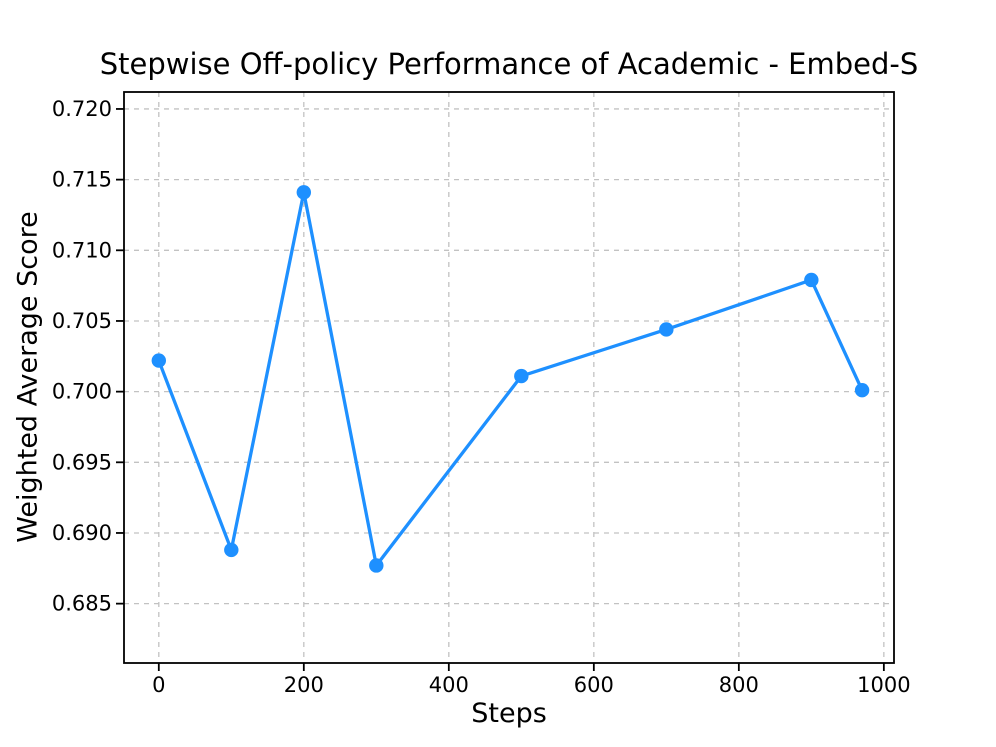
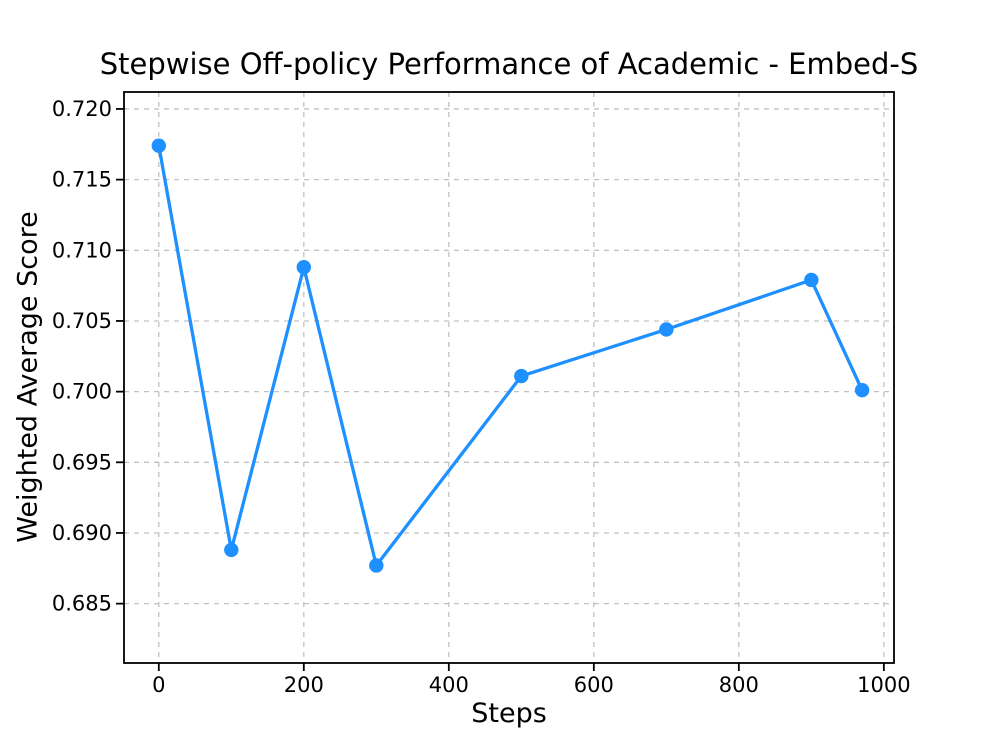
0: 0.7022 -> 0.7174
200: 0.7141 -> 0.7088
